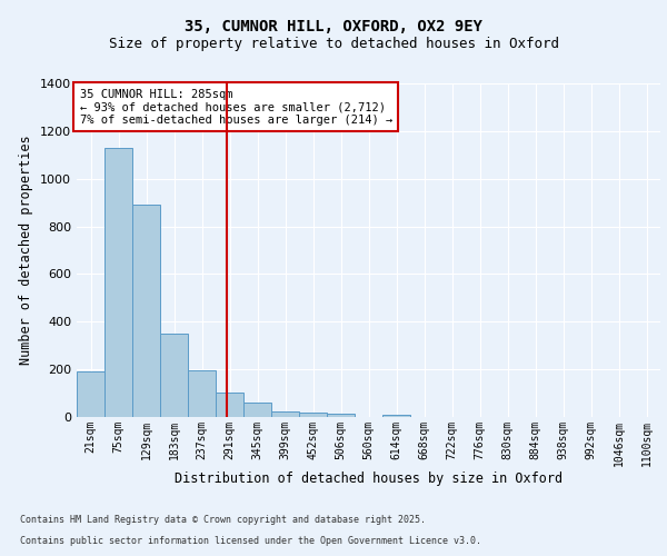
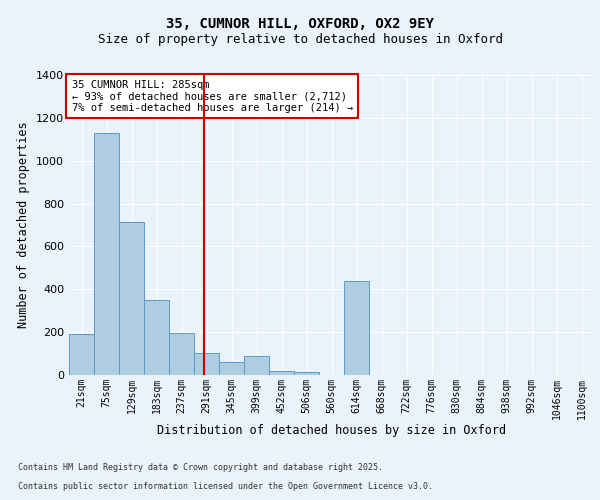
129sqm: 893 -> 715
399sqm: 25 -> 90
614sqm: 10 -> 440
